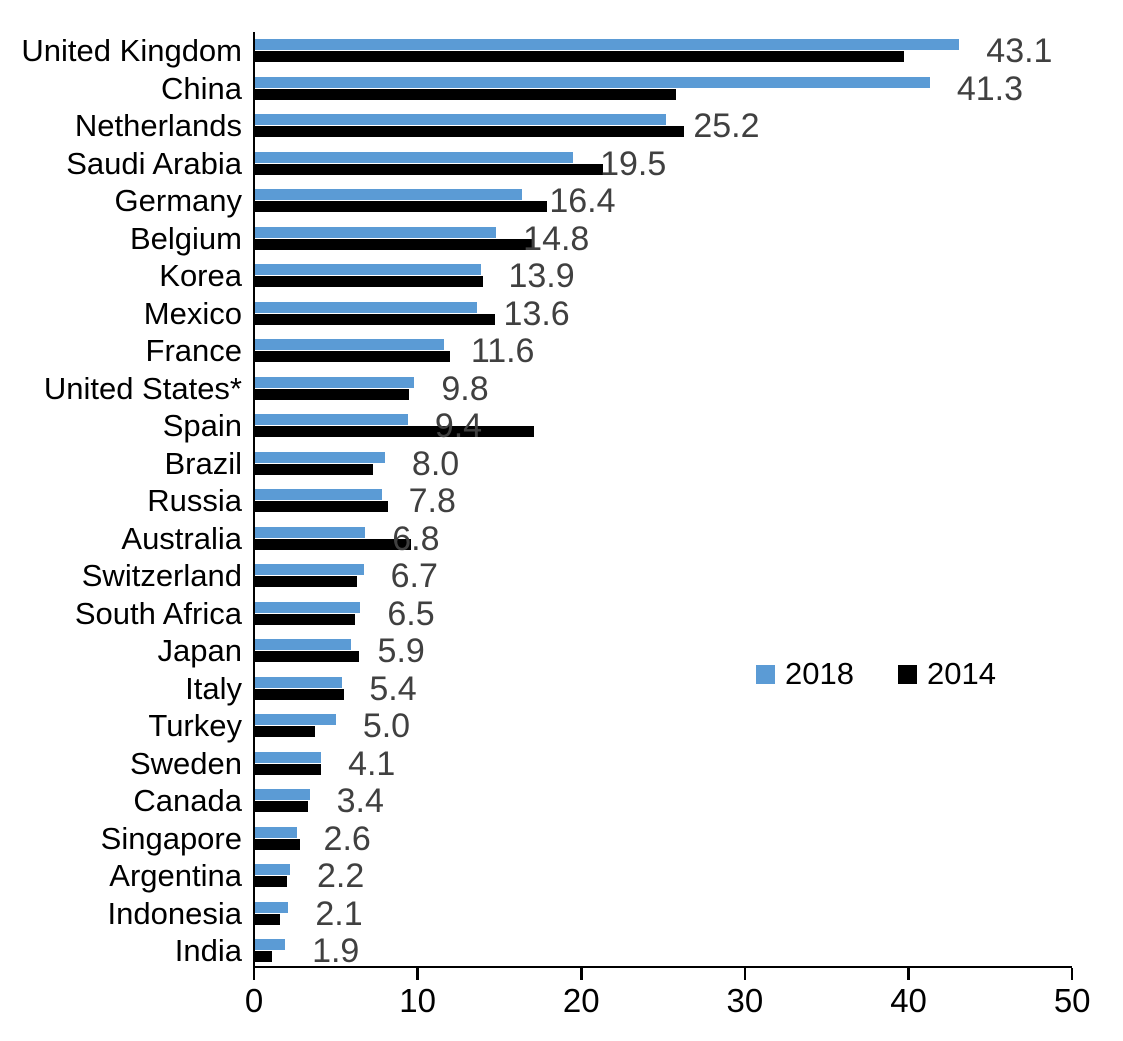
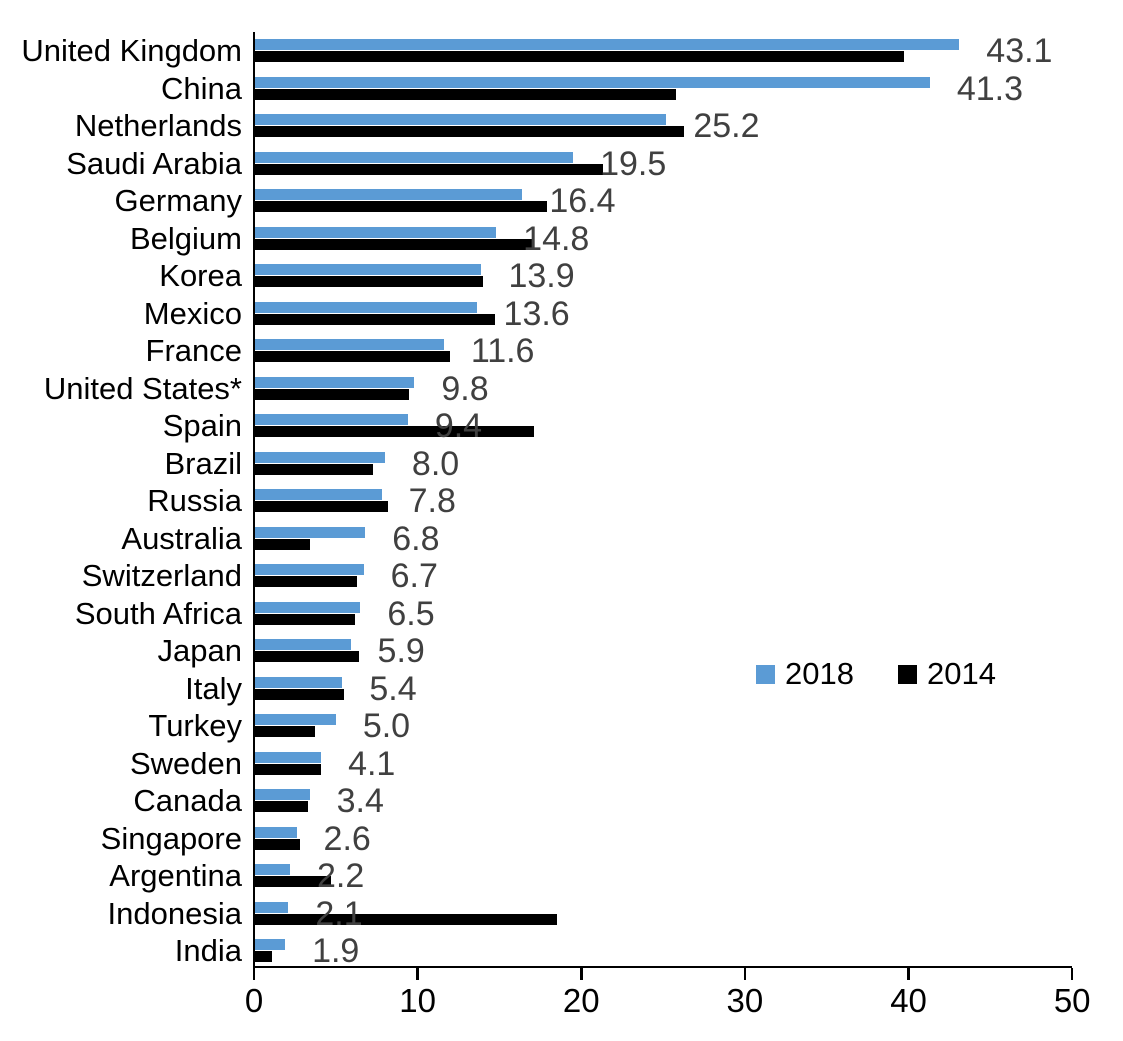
2014/Australia: 9.6 -> 3.4
2014/Argentina: 2.0 -> 4.7
2014/Indonesia: 1.6 -> 18.5
